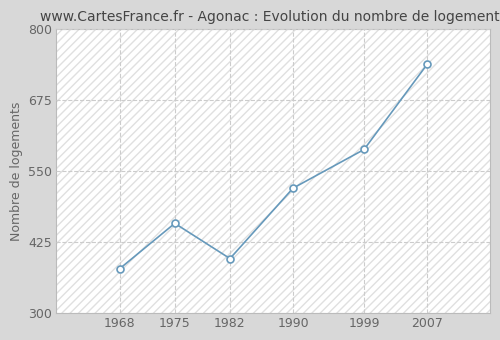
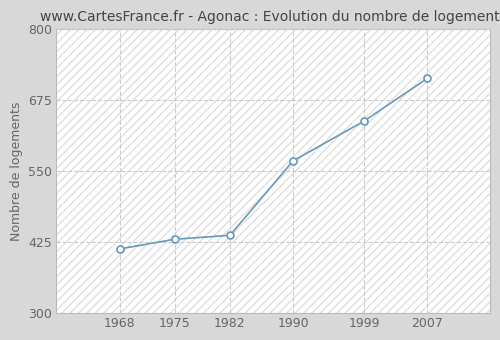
1968: 378 -> 413
1975: 458 -> 430
1982: 396 -> 437
1990: 520 -> 568
1999: 588 -> 638
2007: 738 -> 713
